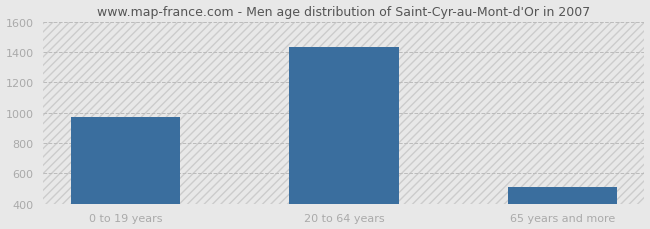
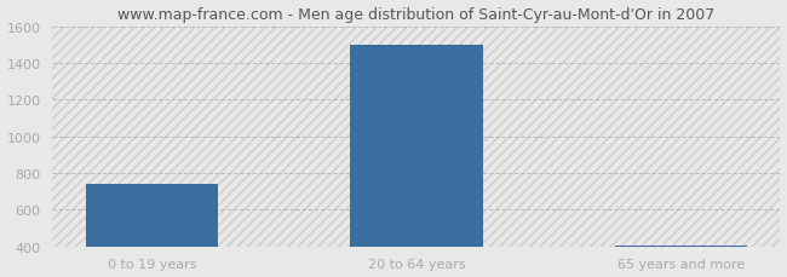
0 to 19 years: 970 -> 740
20 to 64 years: 1430 -> 1500
65 years and more: 510 -> 400
